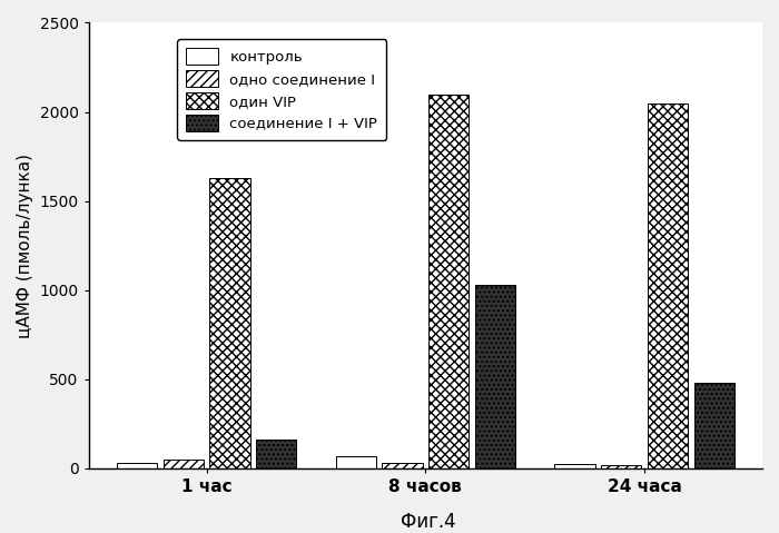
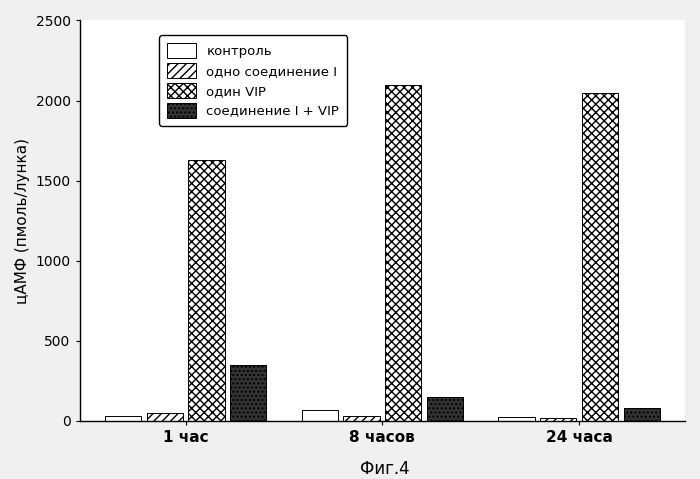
соединение I + VIP/1 час: 160 -> 350
соединение I + VIP/8 часов: 1030 -> 150
соединение I + VIP/24 часа: 480 -> 80
